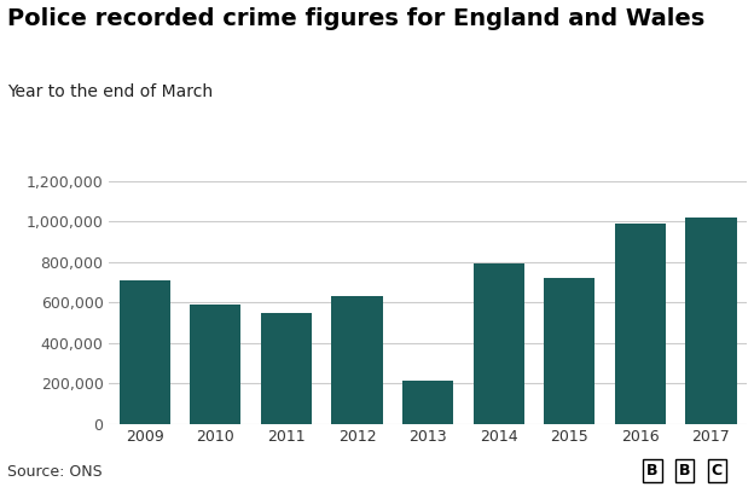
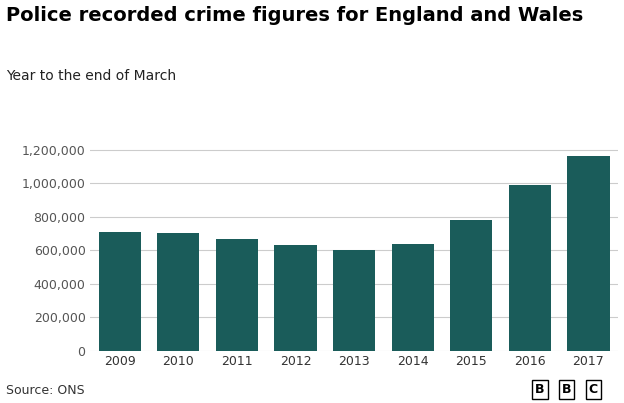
2010: 590,000 -> 700,000
2011: 550,000 -> 660,000
2013: 210,000 -> 600,000
2014: 790,000 -> 640,000
2015: 720,000 -> 780,000
2017: 1,020,000 -> 1,160,000
